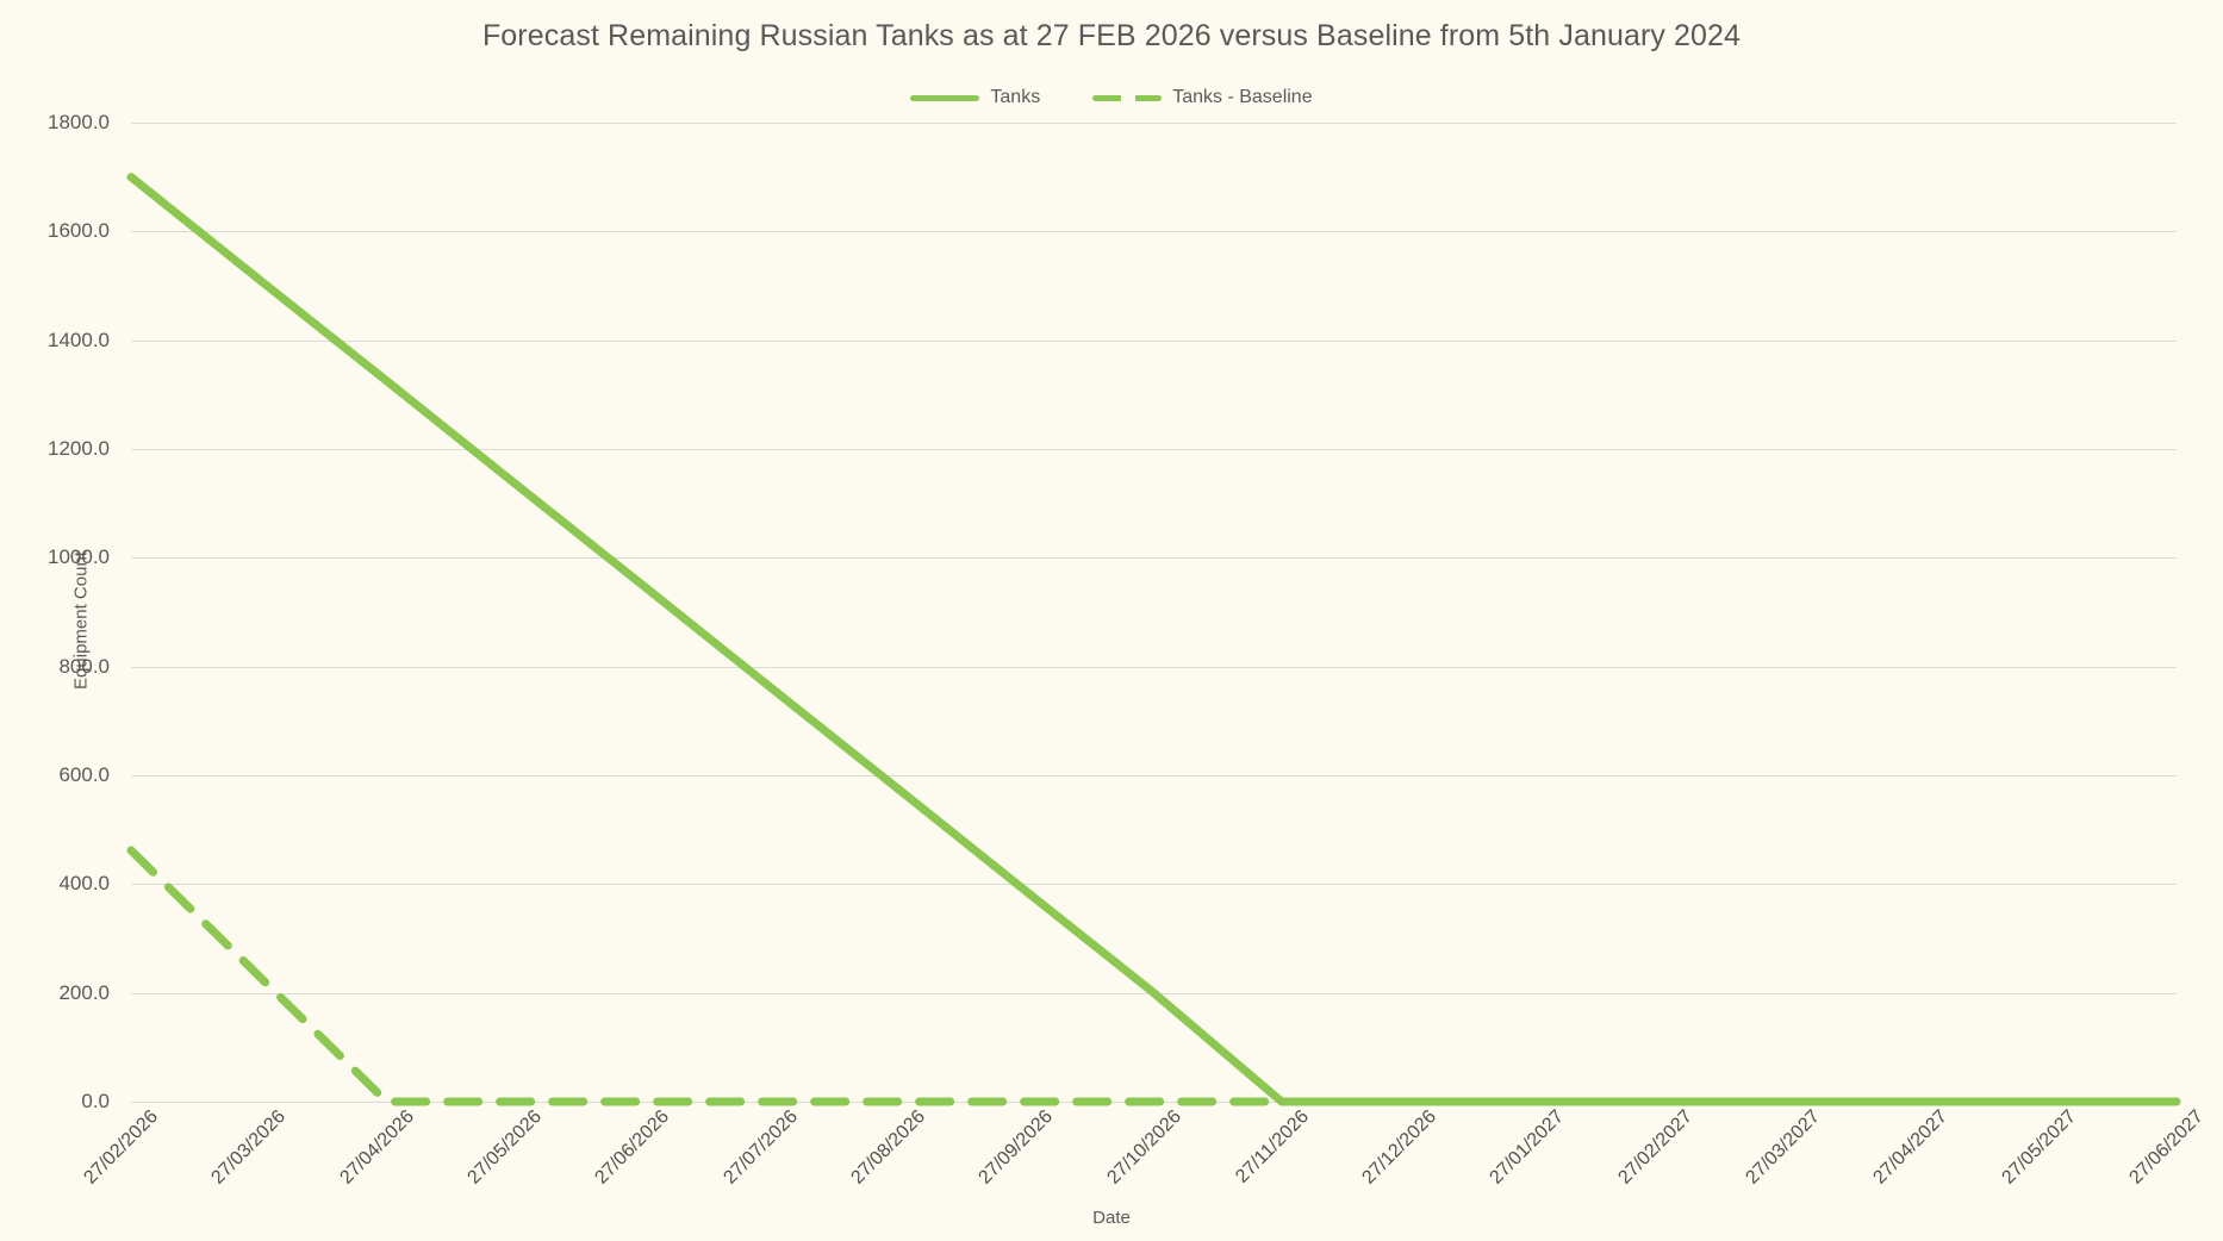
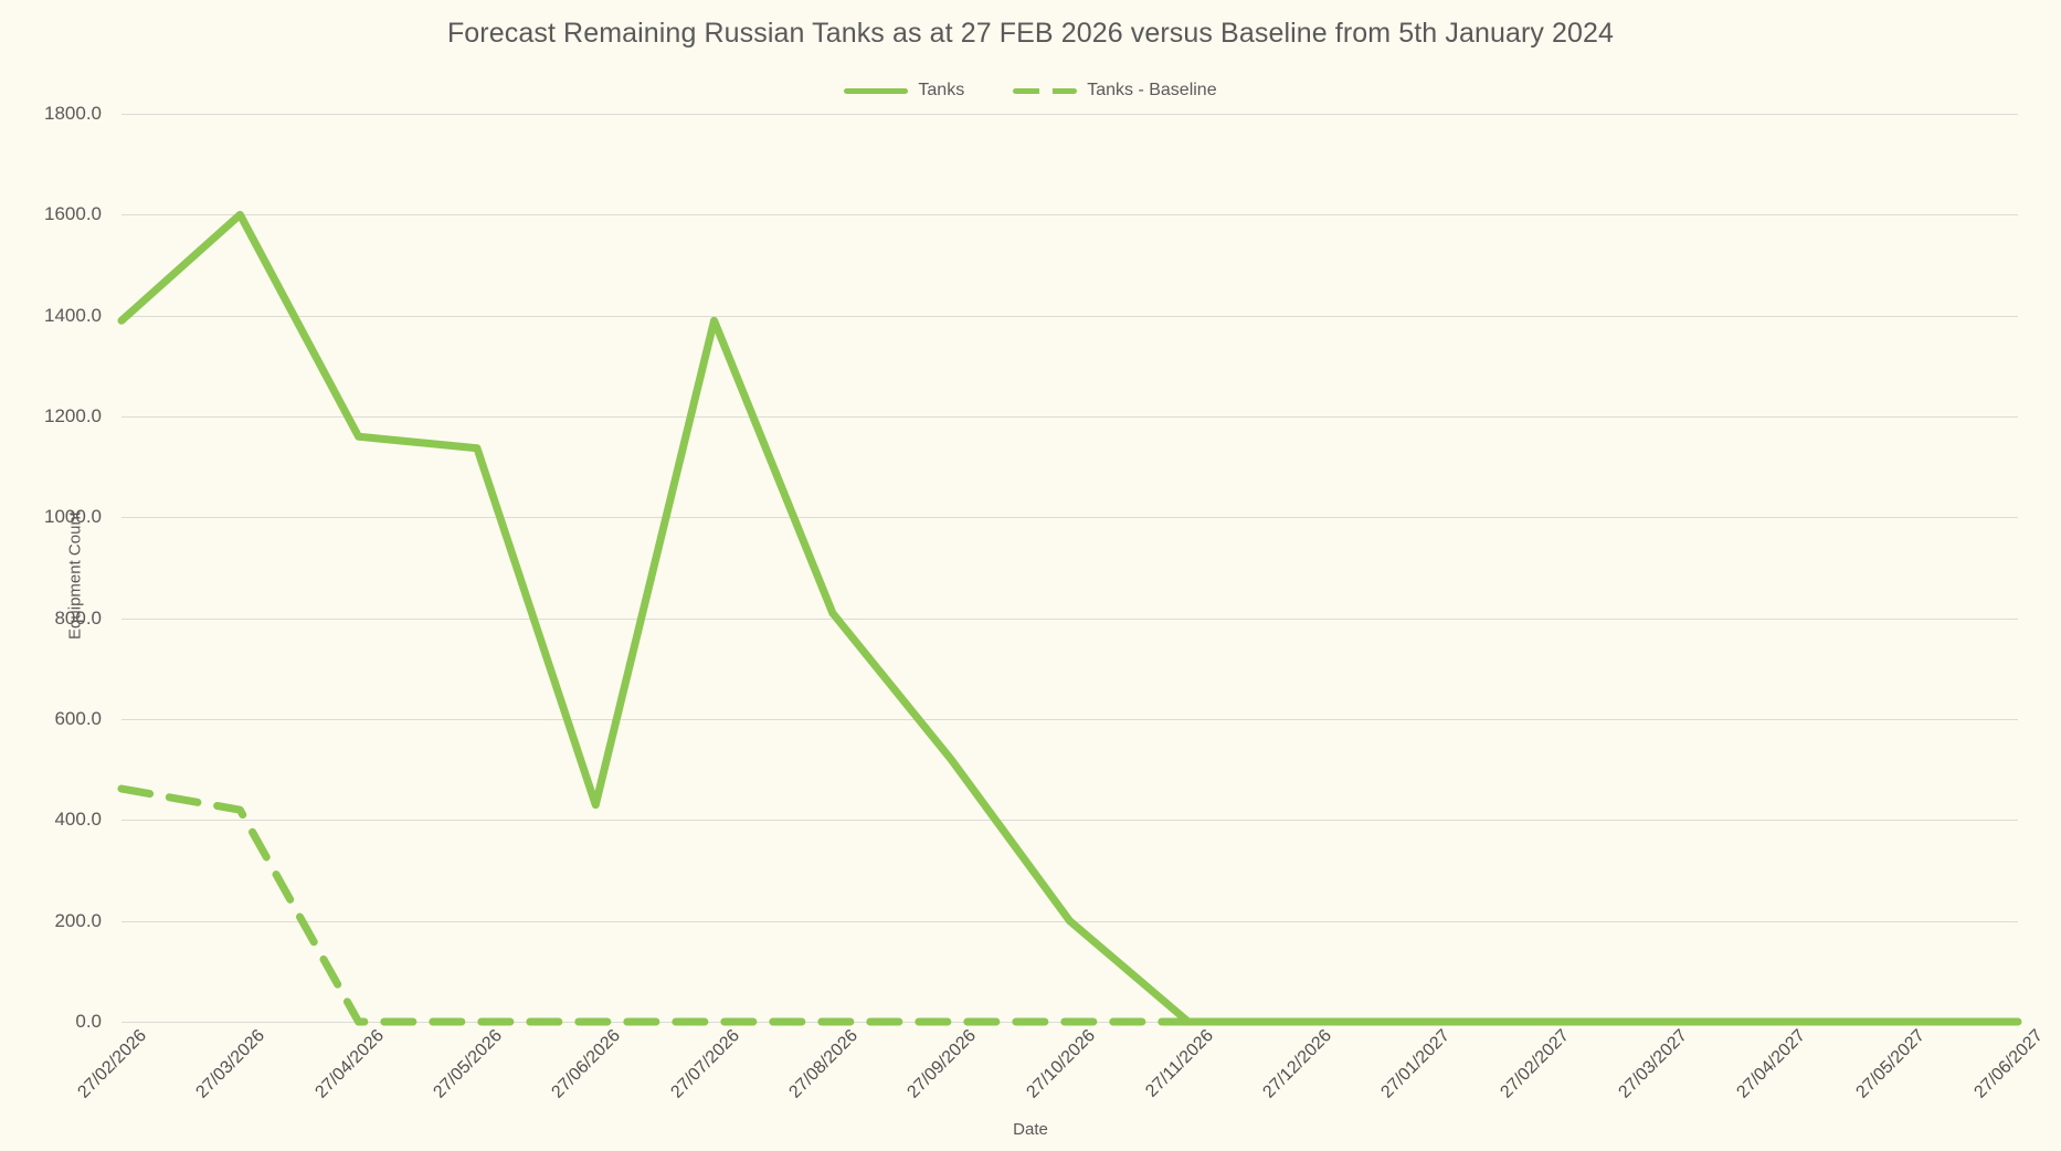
Tanks/27/02/2026: 1700 -> 1390
Tanks/27/03/2026: 1510 -> 1600
Tanks - Baseline/27/03/2026: 230 -> 420
Tanks/27/04/2026: 1320 -> 1160
Tanks/27/06/2026: 950 -> 430
Tanks/27/07/2026: 760 -> 1390
Tanks/27/08/2026: 580 -> 810
Tanks/27/09/2026: 390 -> 520
